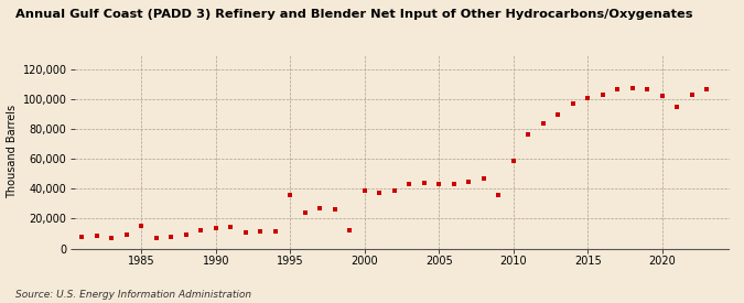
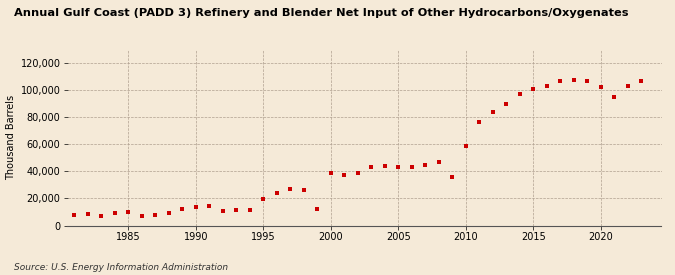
1985: 15,000 -> 10,000
1995: 36,000 -> 20,000
